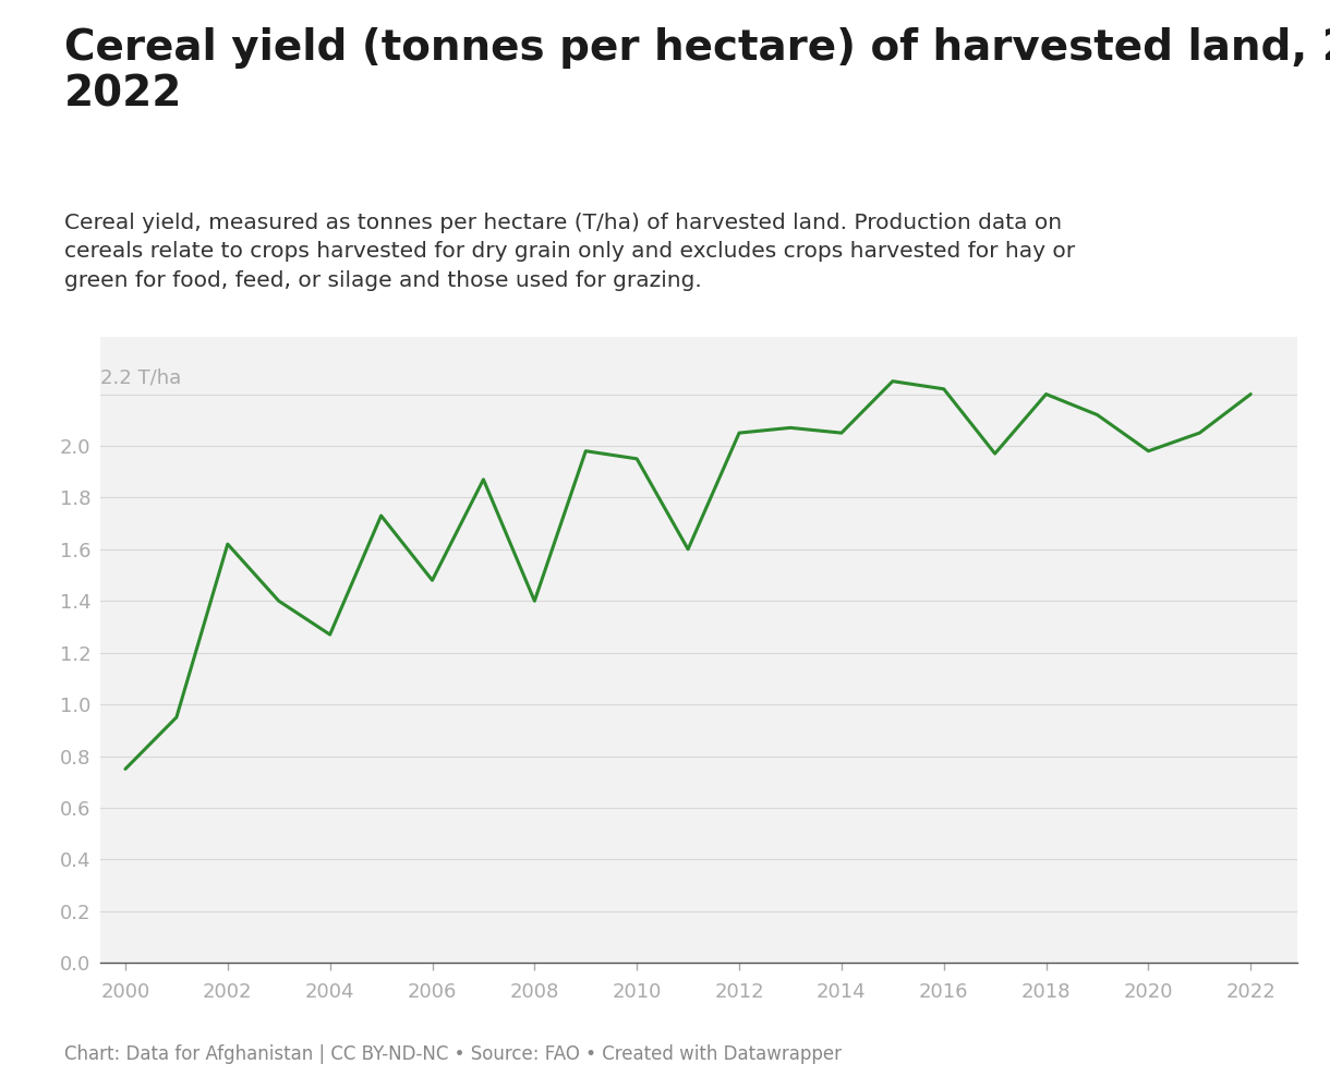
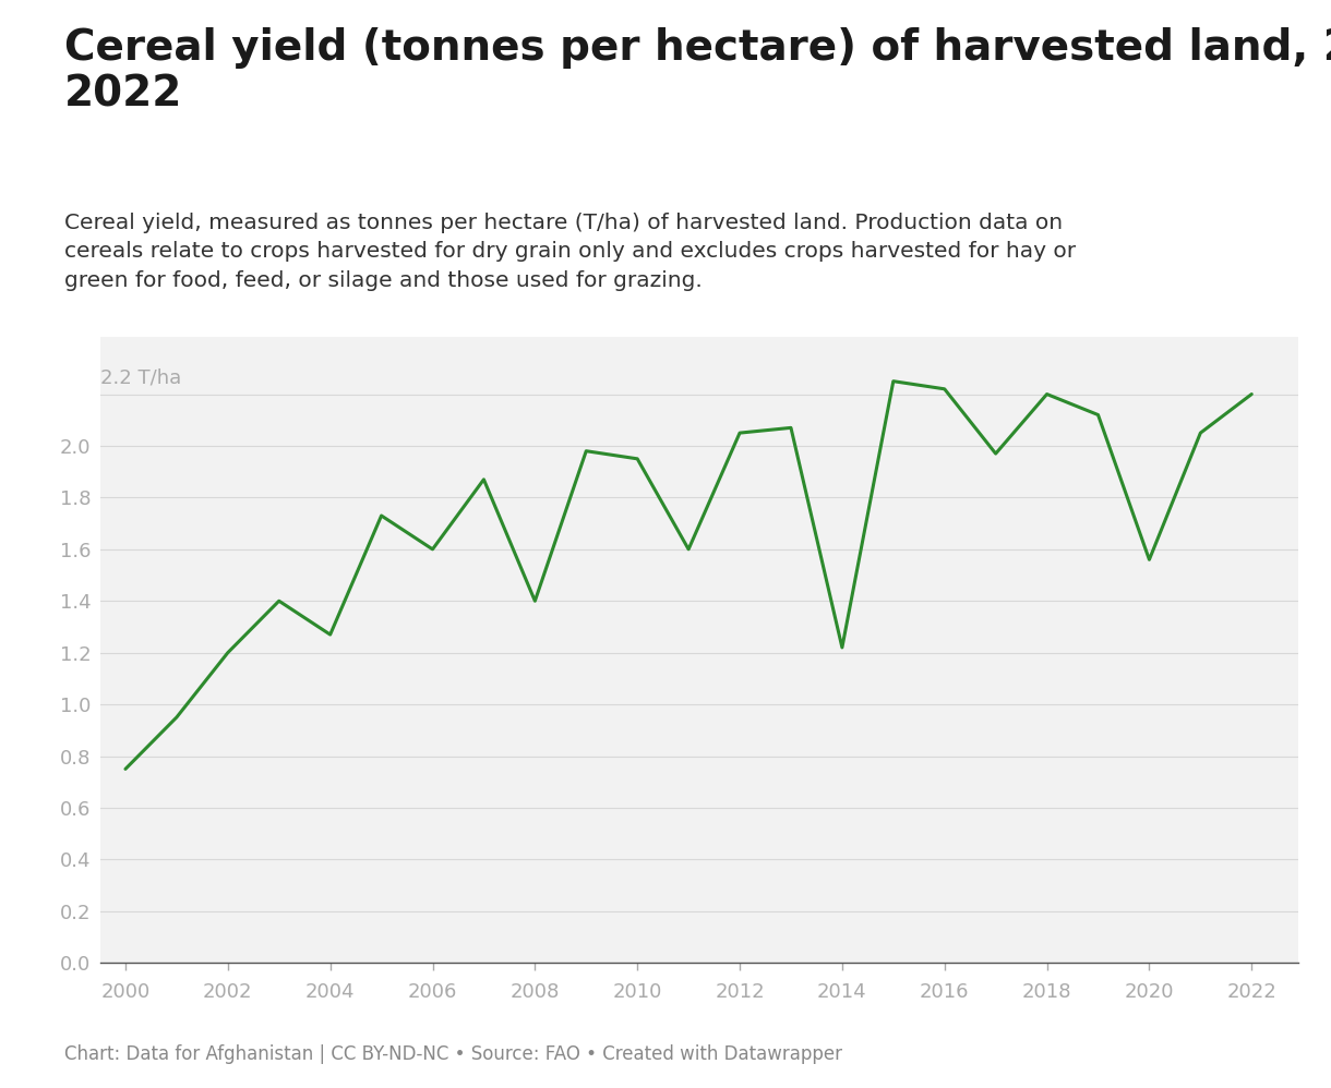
2002: 1.62 -> 1.20
2006: 1.48 -> 1.60
2014: 2.05 -> 1.22
2020: 1.98 -> 1.56
